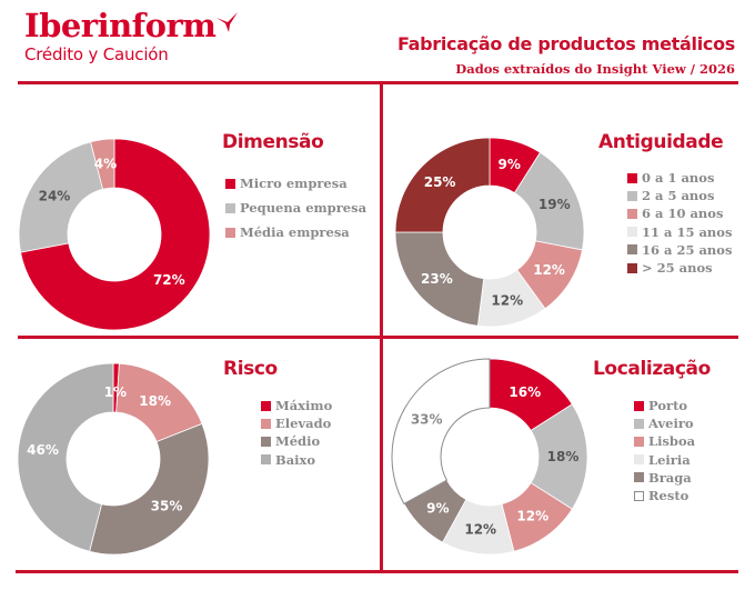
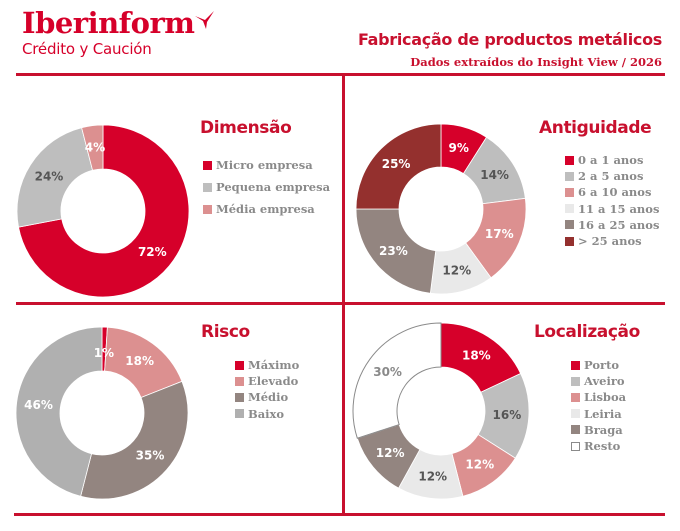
Antiguidade/2 a 5 anos: 19% -> 14%
Antiguidade/6 a 10 anos: 12% -> 17%
Localização/Porto: 16% -> 18%
Localização/Aveiro: 18% -> 16%
Localização/Braga: 9% -> 12%
Localização/Resto: 33% -> 30%
